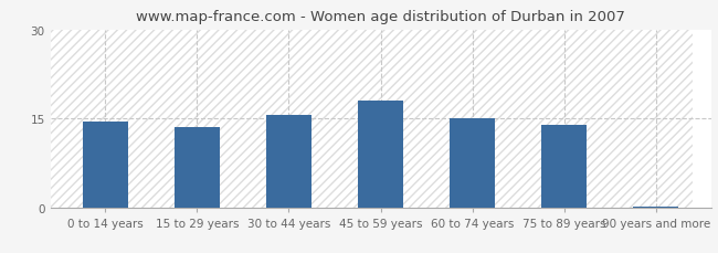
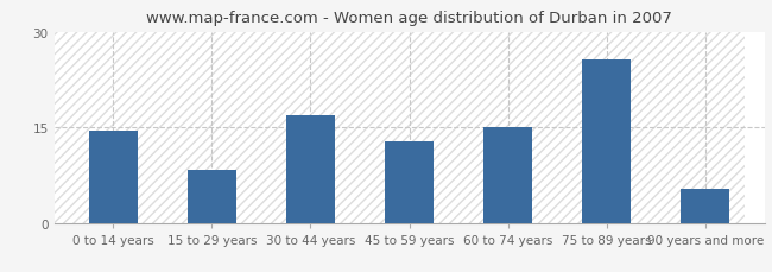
15 to 29 years: 13.5 -> 8.4
30 to 44 years: 15.5 -> 16.8
45 to 59 years: 18.0 -> 12.8
75 to 89 years: 13.9 -> 25.6
90 years and more: 0.2 -> 5.4
